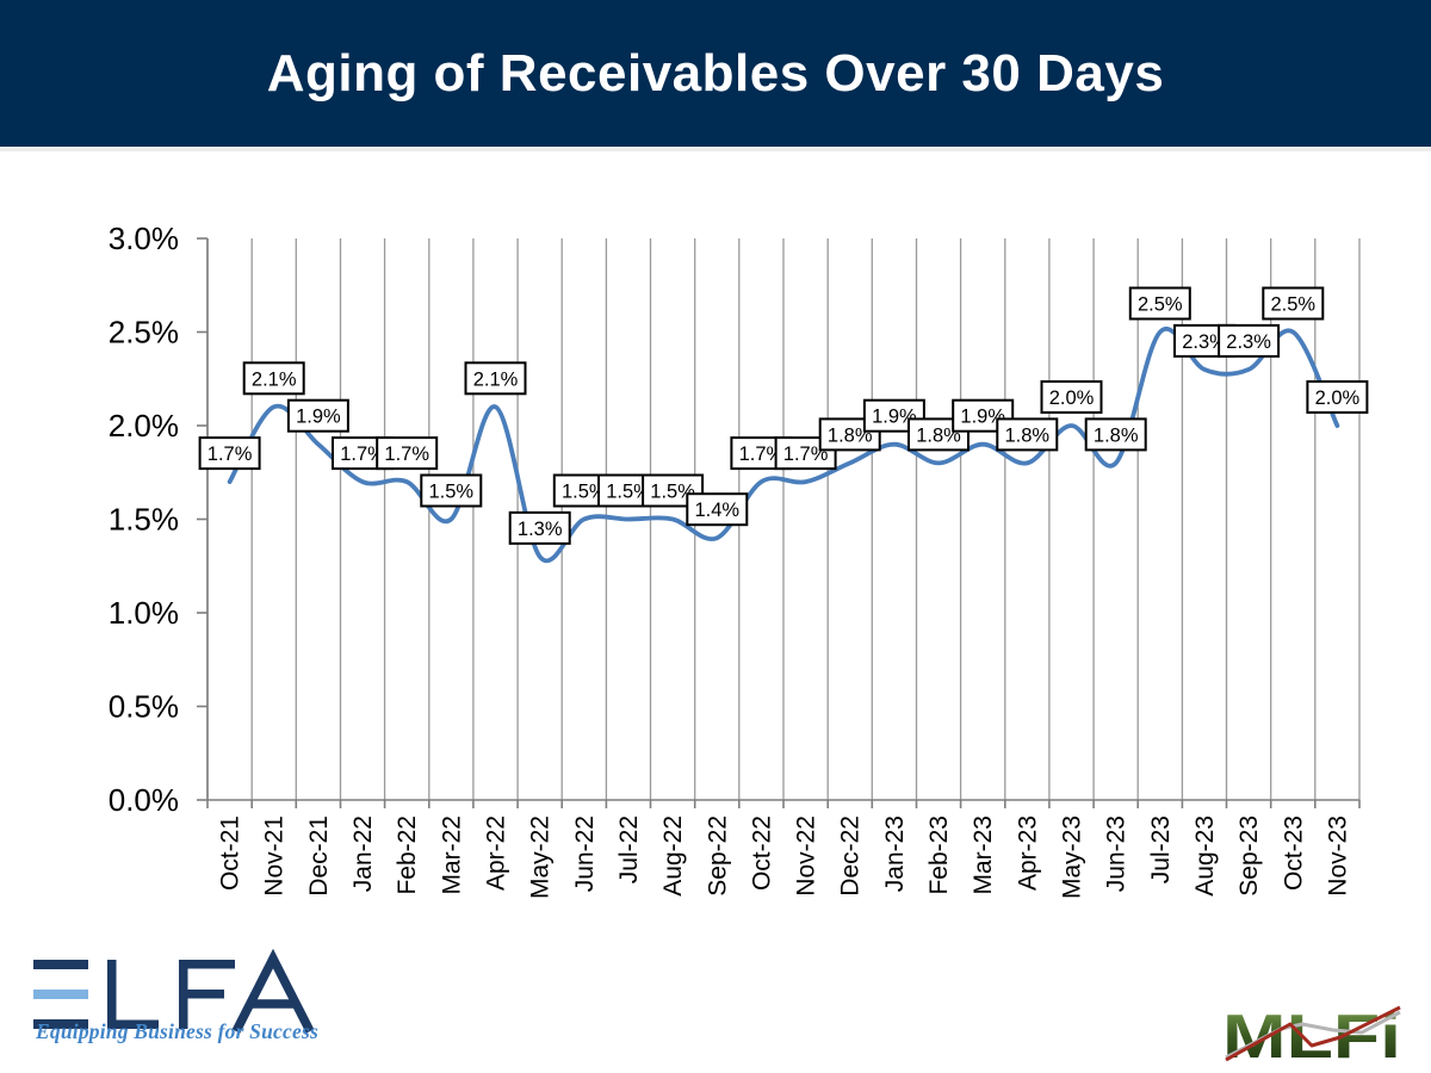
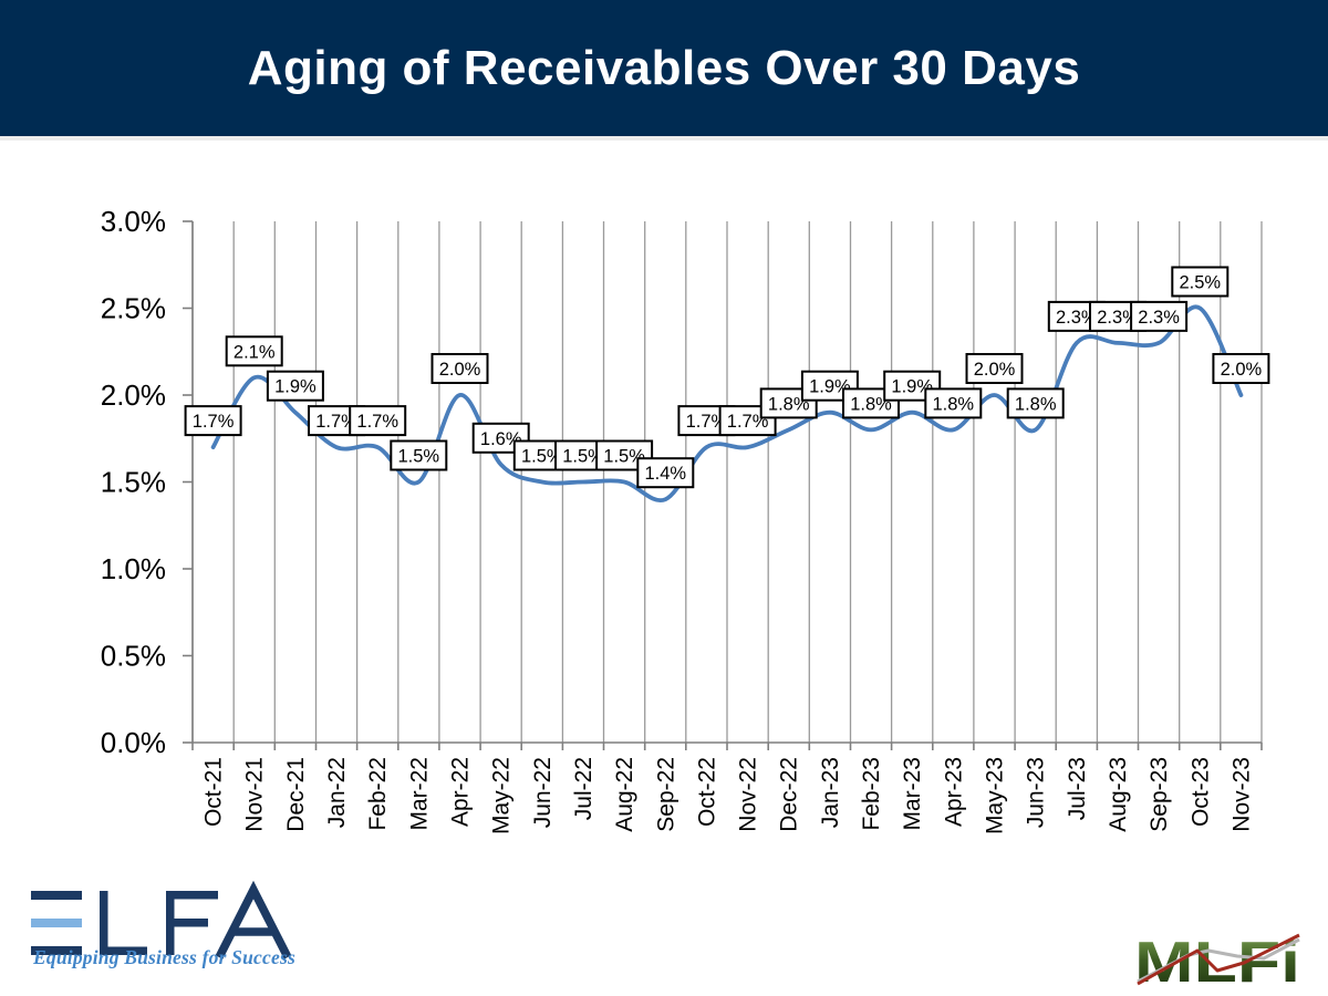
Apr-22: 2.1% -> 2.0%
May-22: 1.3% -> 1.6%
Jul-23: 2.5% -> 2.3%
